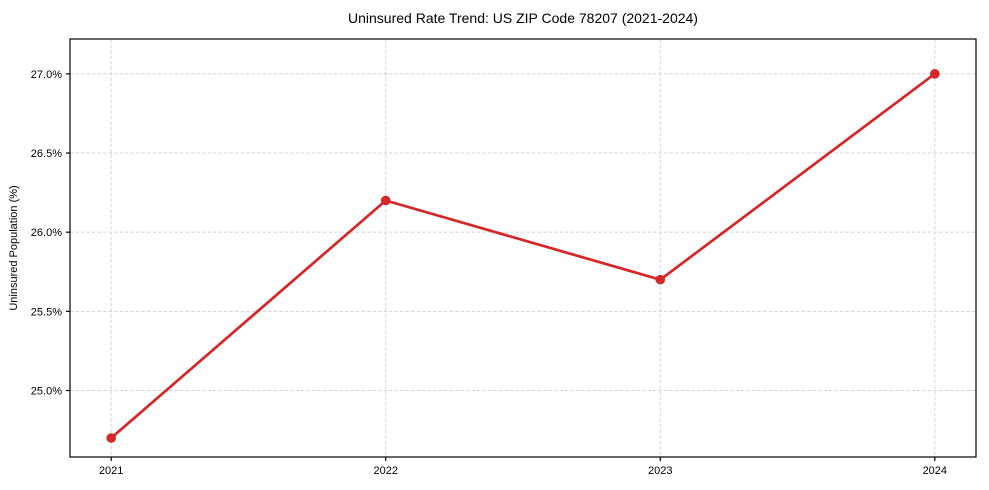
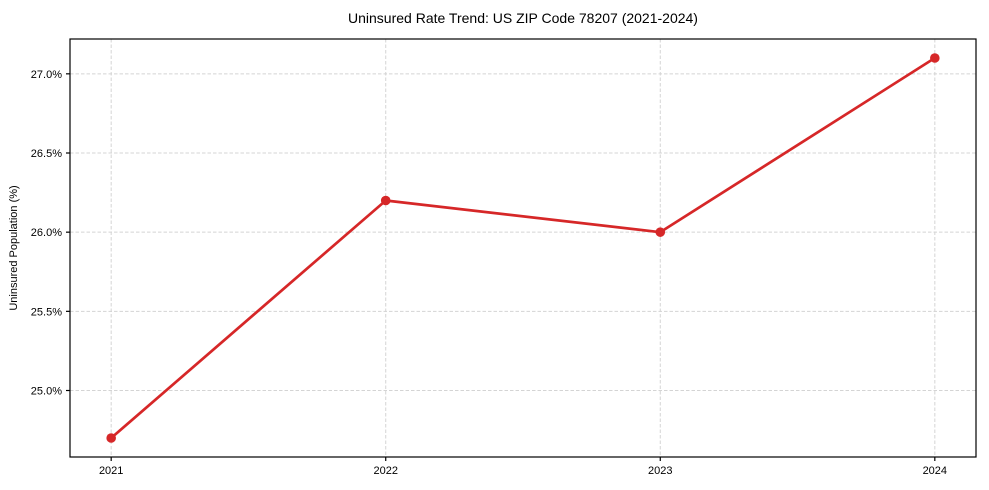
2023: 25.7% -> 26.0%
2024: 27.0% -> 27.1%
